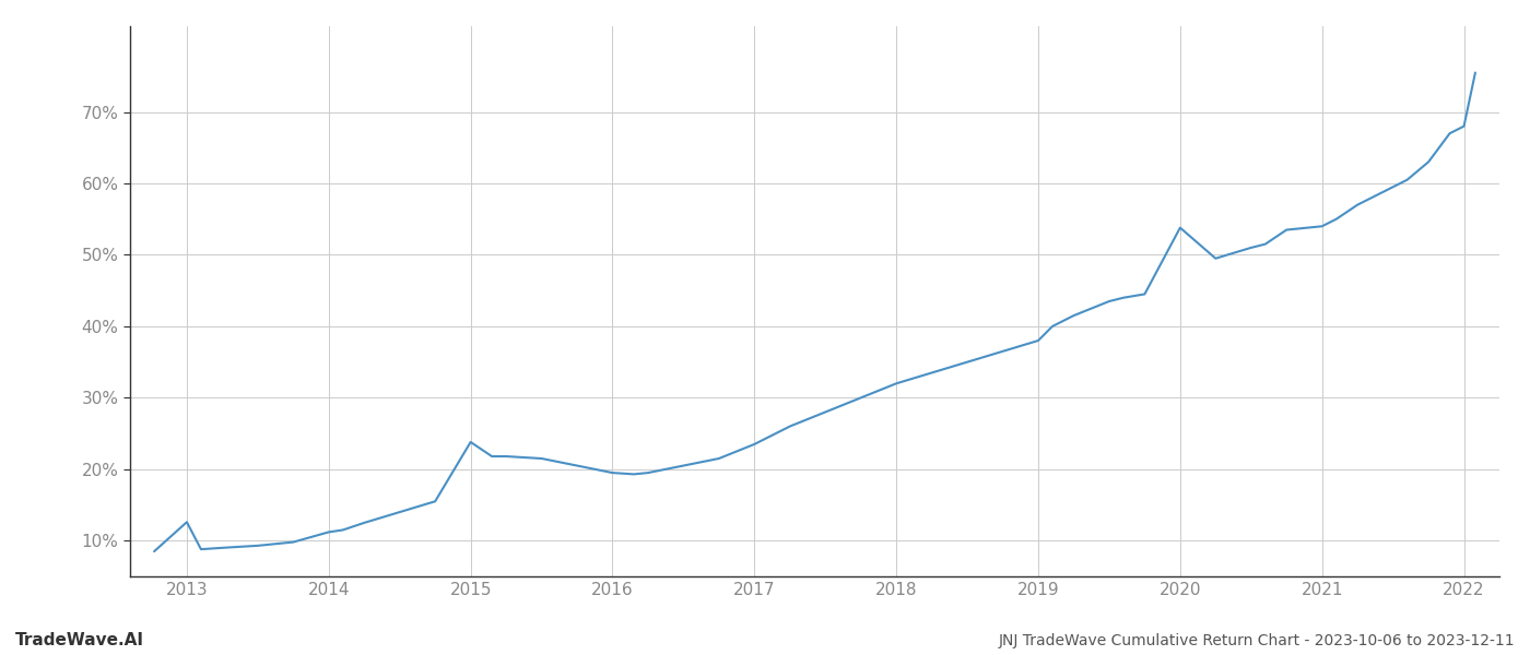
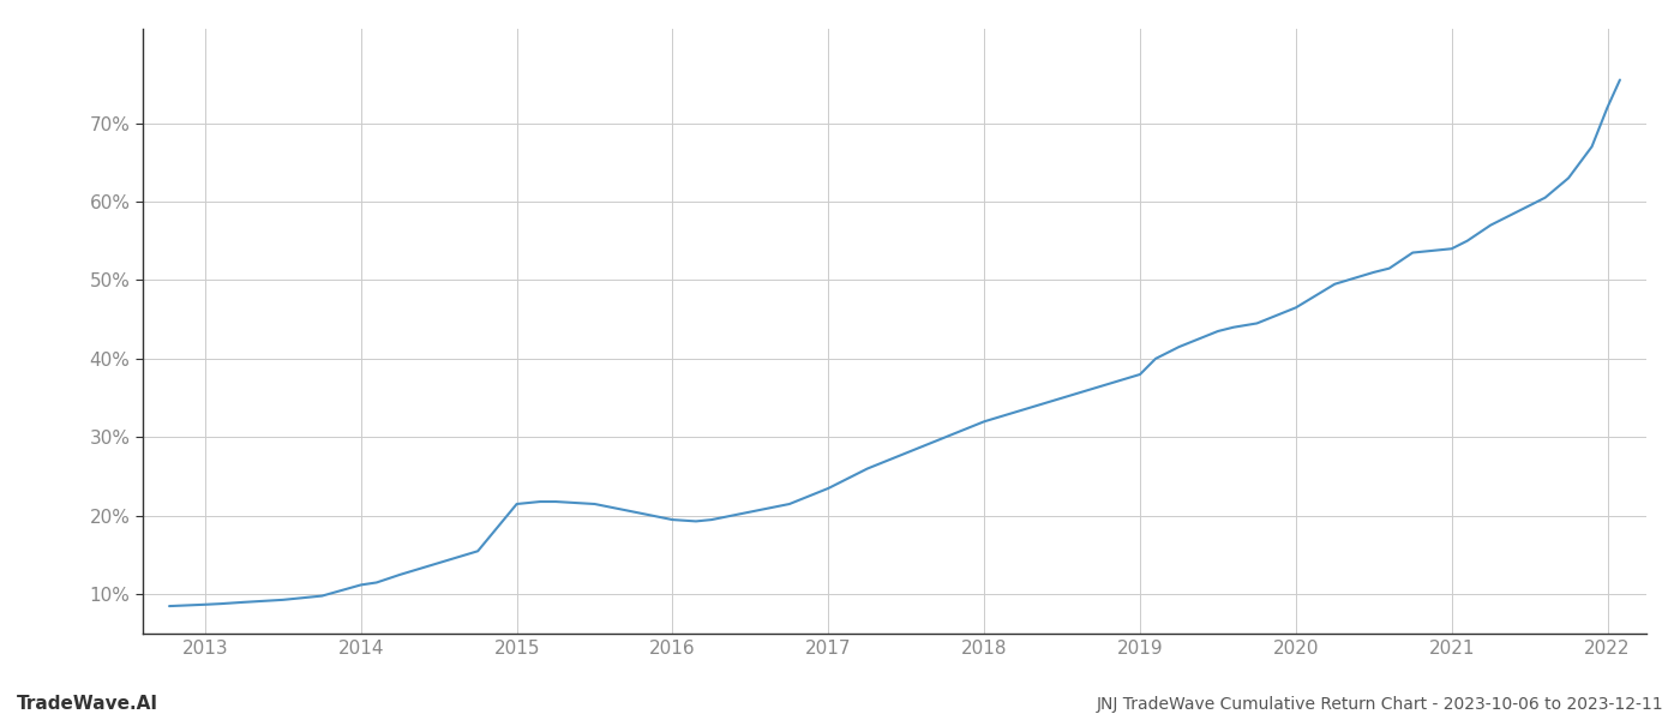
2013: 12.6% -> 8.7%
2015: 23.8% -> 21.5%
2020: 53.8% -> 46.5%
2022: 68.0% -> 72.0%
